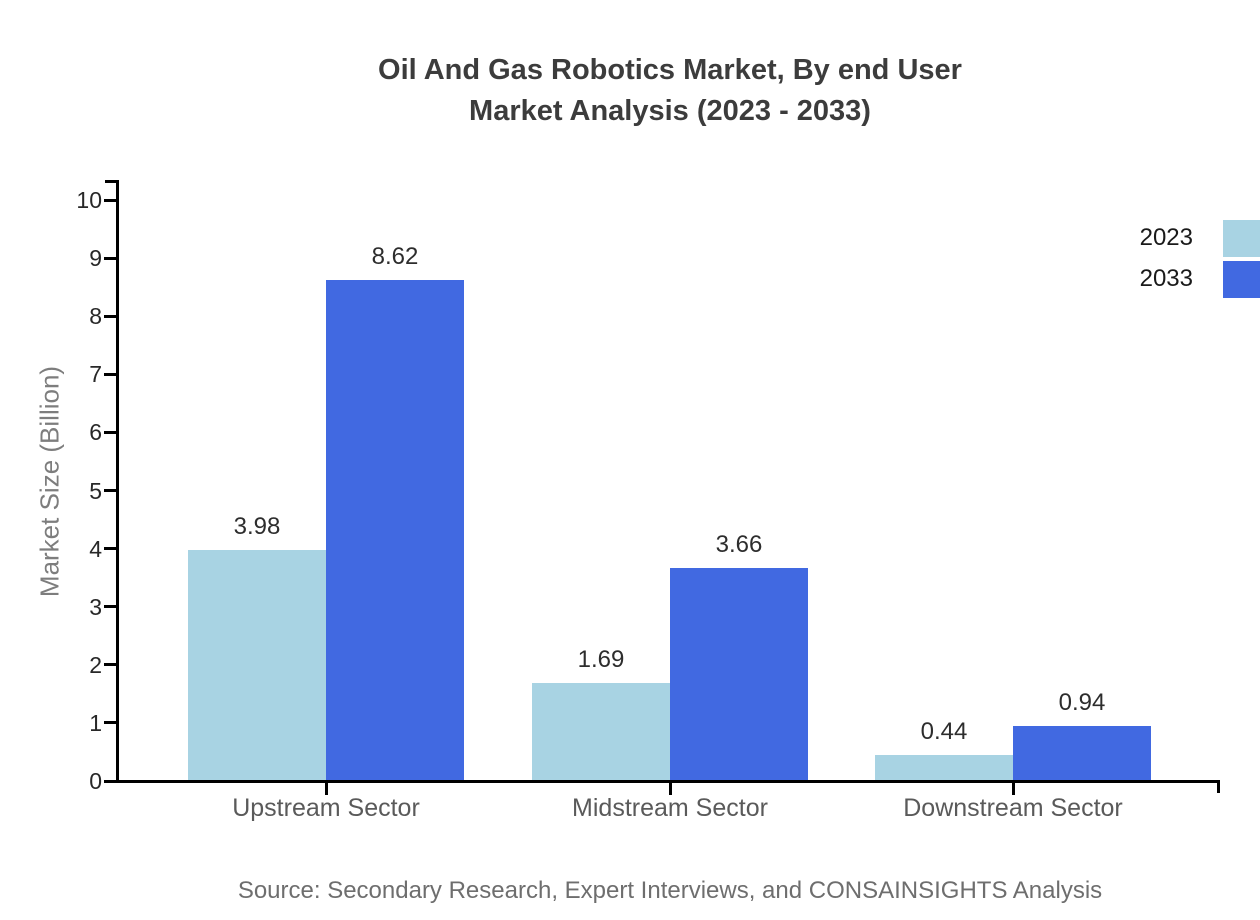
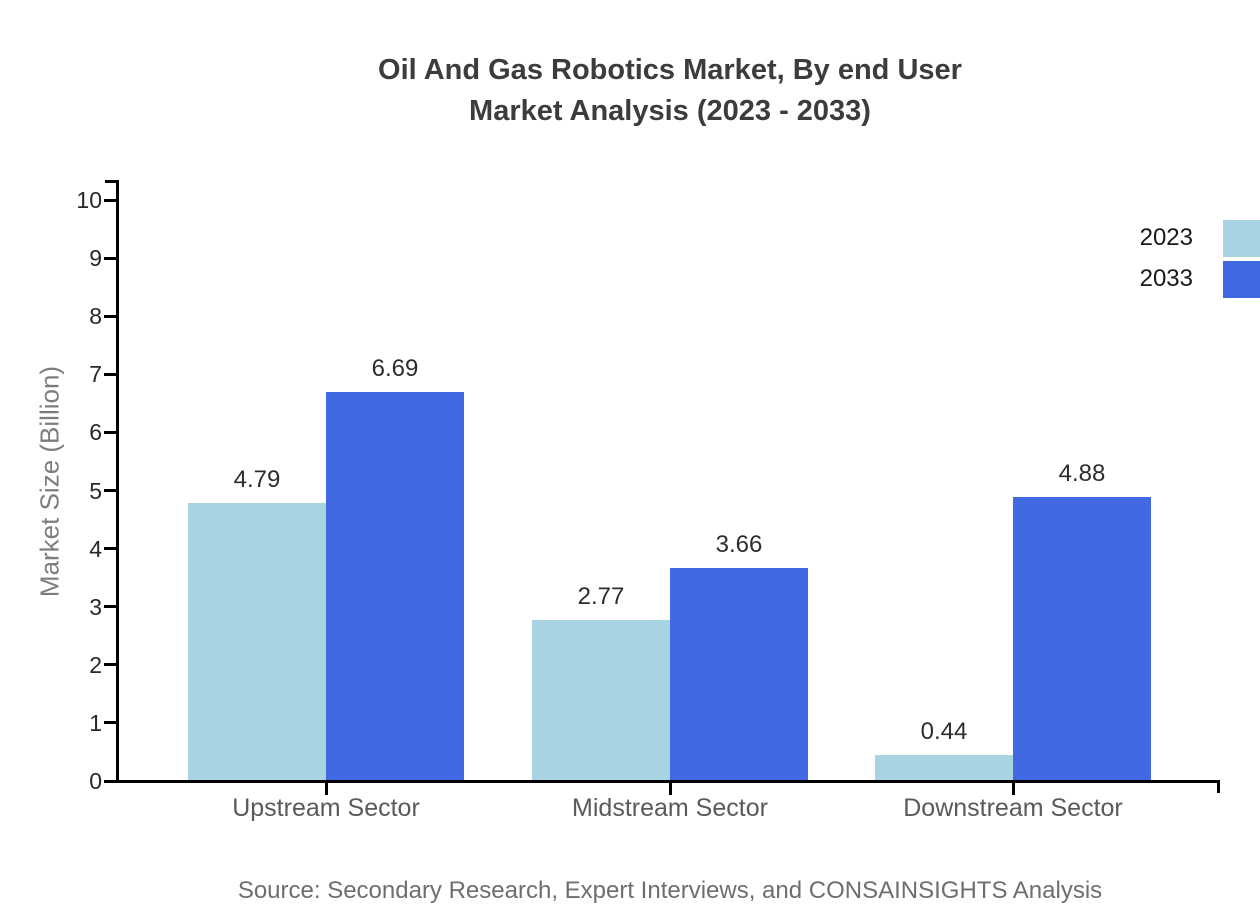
2023/Upstream Sector: 3.98 -> 4.79
2033/Upstream Sector: 8.62 -> 6.69
2023/Midstream Sector: 1.69 -> 2.77
2033/Downstream Sector: 0.94 -> 4.88
